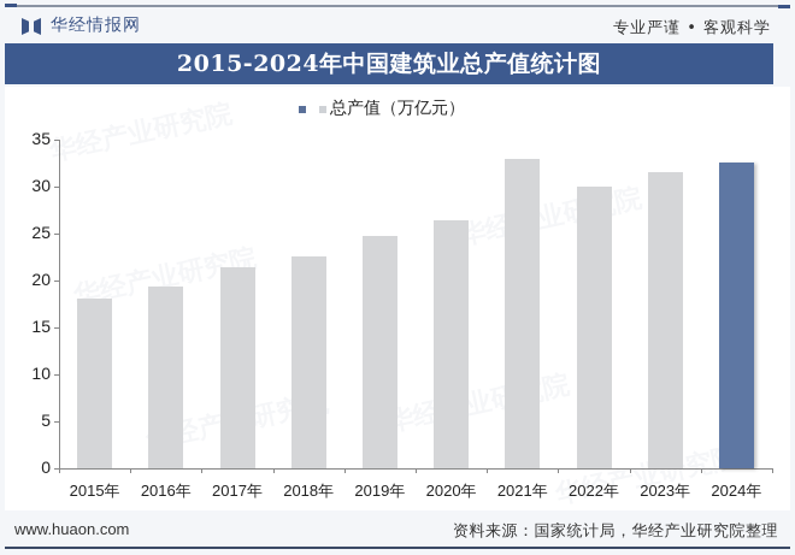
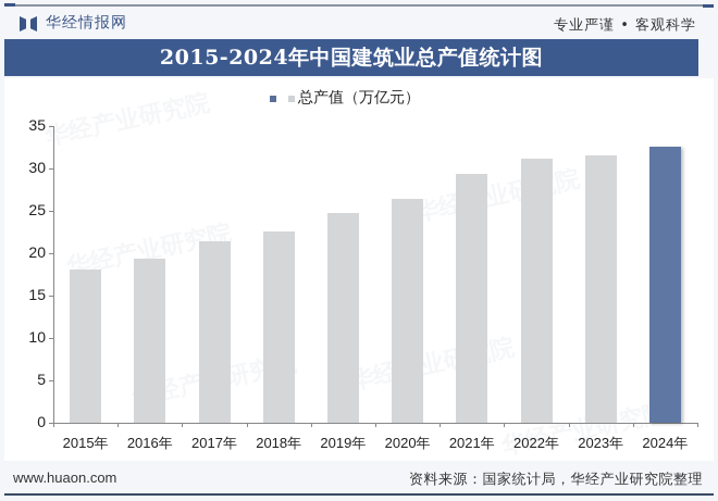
2021年: 33 -> 29
2022年: 30 -> 31
